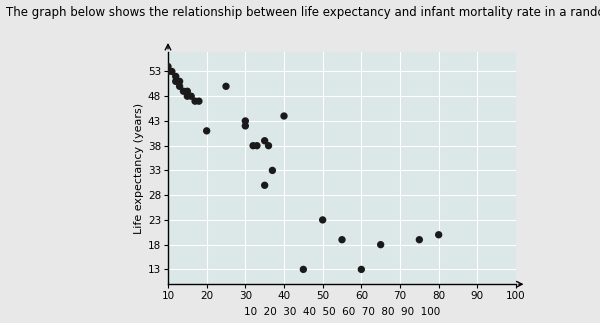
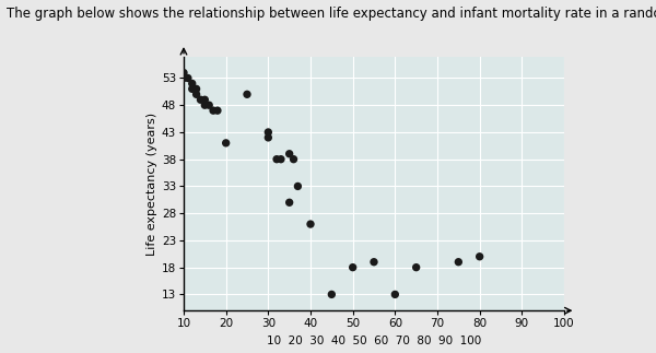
40: 44 -> 26
50: 23 -> 18
